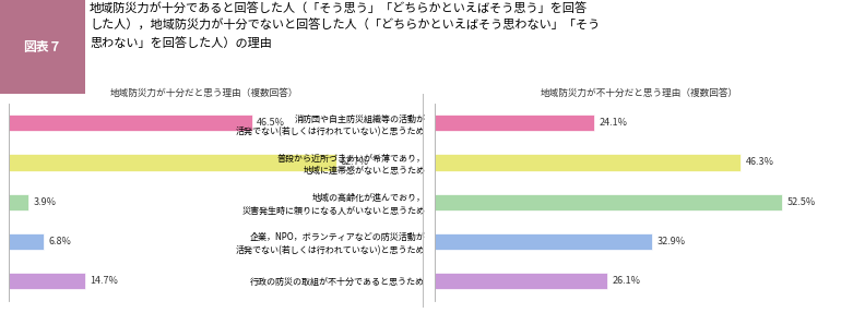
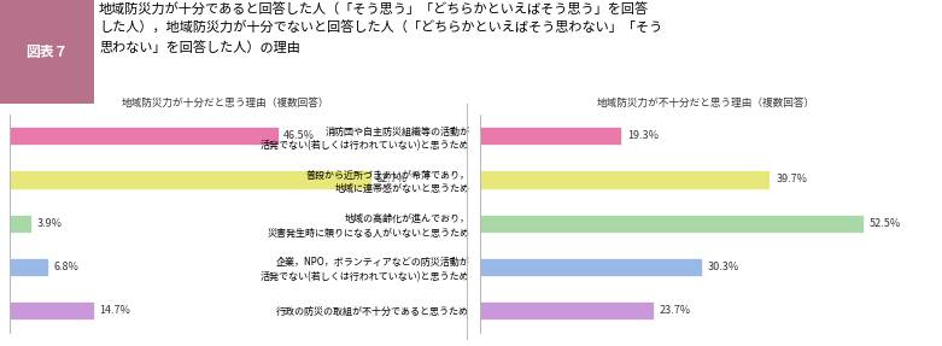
地域防災力が不十分だと思う理由（複数回答）/消防団や自主防災組織等の活動が 活発でない(若しくは行われていない)と思うため: 24.1% -> 19.3%
地域防災力が不十分だと思う理由（複数回答）/普段から近所づきあいが希薄であり， 地域に連帯感がないと思うため: 46.3% -> 39.7%
地域防災力が不十分だと思う理由（複数回答）/企業，NPO，ボランティアなどの防災活動が 活発でない(若しくは行われていない)と思うため: 32.9% -> 30.3%
地域防災力が不十分だと思う理由（複数回答）/行政の防災の取組が不十分であると思うため: 26.1% -> 23.7%
